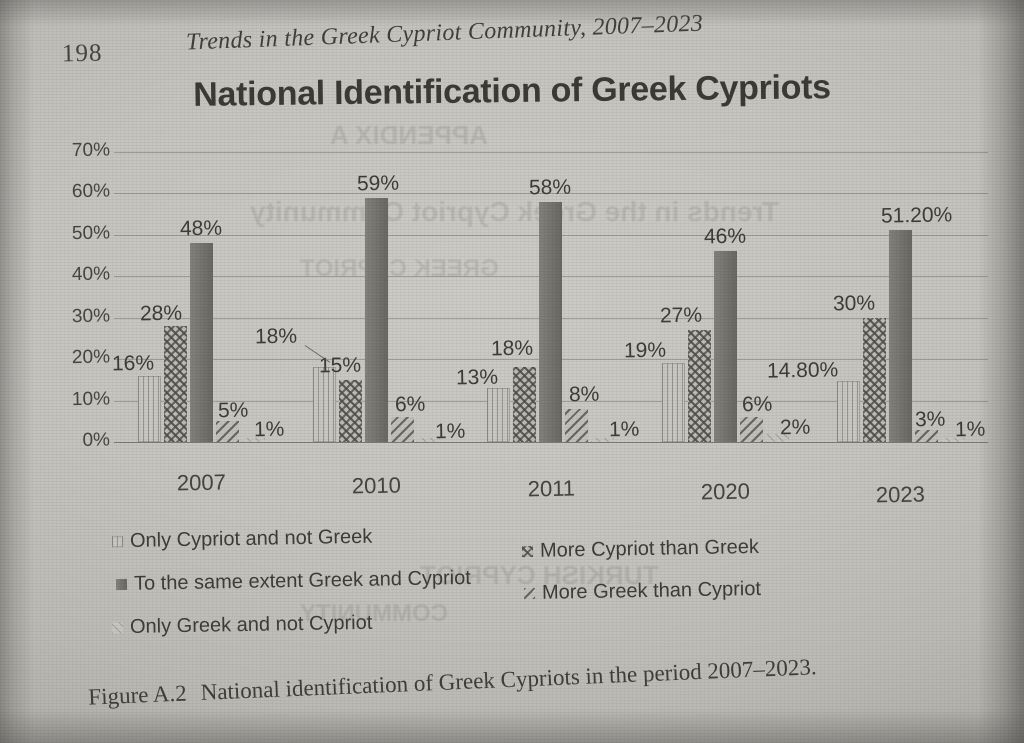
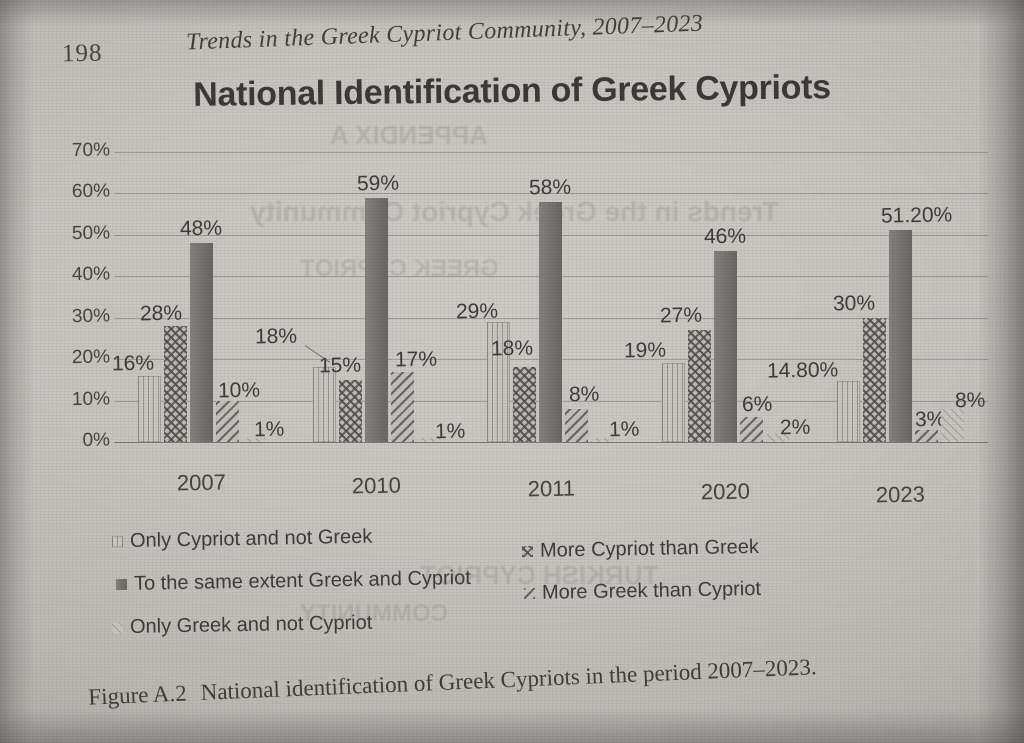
More Greek than Cypriot/2007: 5% -> 10%
More Greek than Cypriot/2010: 6% -> 17%
Only Cypriot and not Greek/2011: 13% -> 29%
Only Greek and not Cypriot/2023: 1% -> 8%
